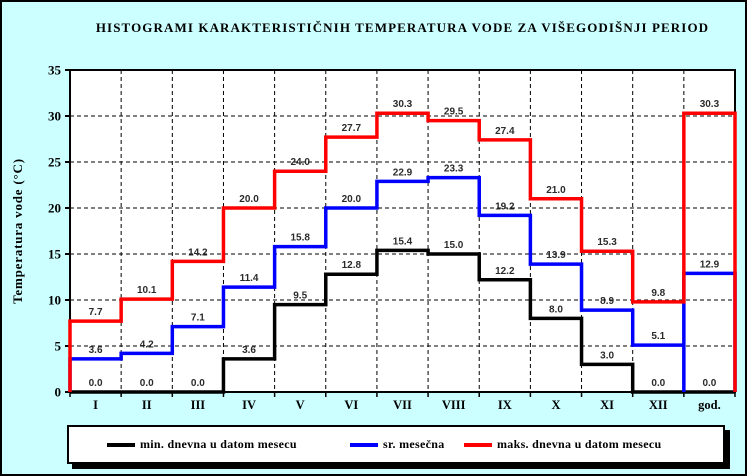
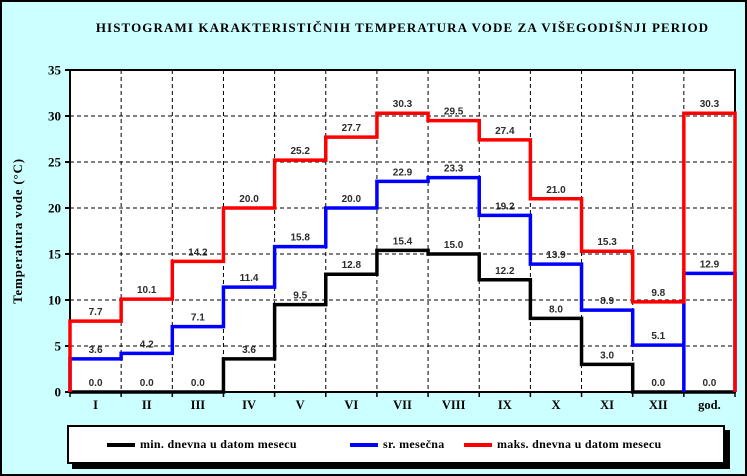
maks. dnevna u datom mesecu/V: 24.0 -> 25.2
